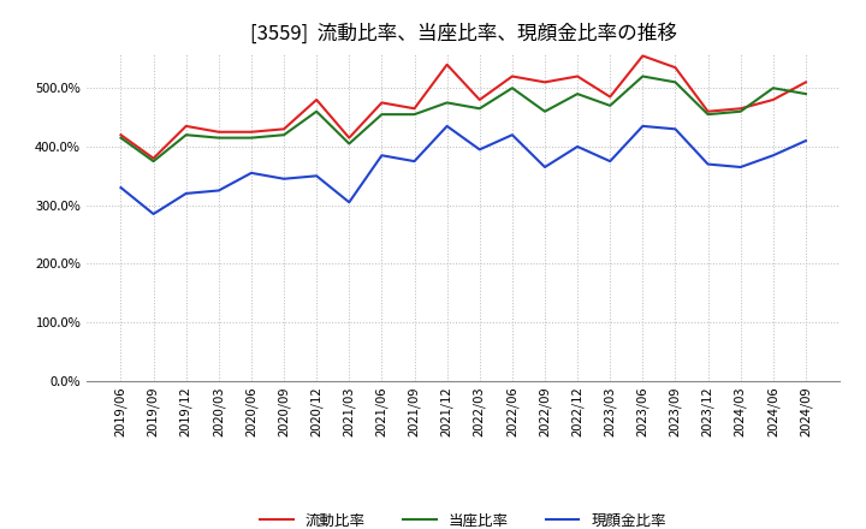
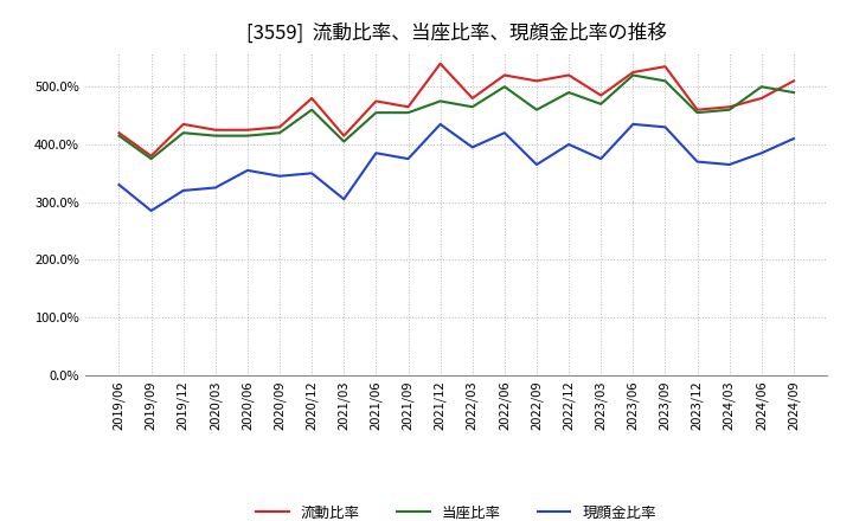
流動比率/2023/06: 555% -> 525%
